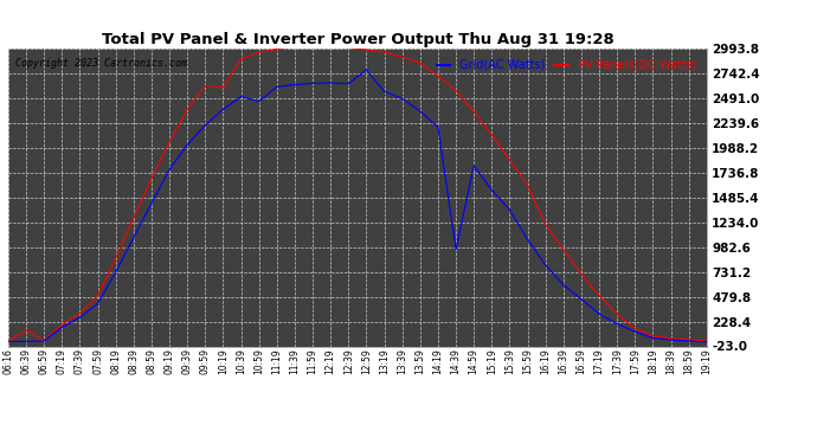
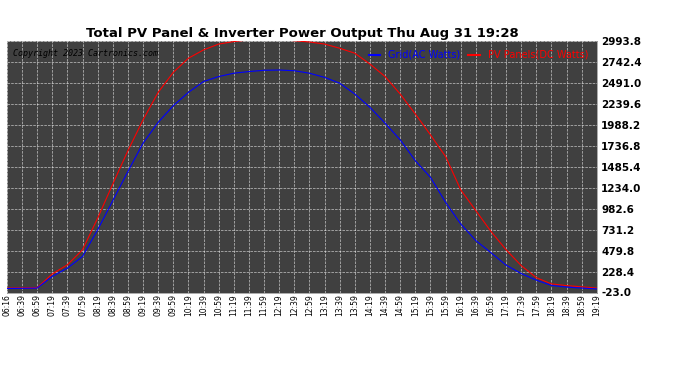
PV Panels(DC Watts)/06:39: 140 -> 30
PV Panels(DC Watts)/10:19: 2600 -> 2790
Grid(AC Watts)/10:59: 2460 -> 2570
Grid(AC Watts)/12:59: 2780 -> 2610
Grid(AC Watts)/14:39: 960 -> 2010
